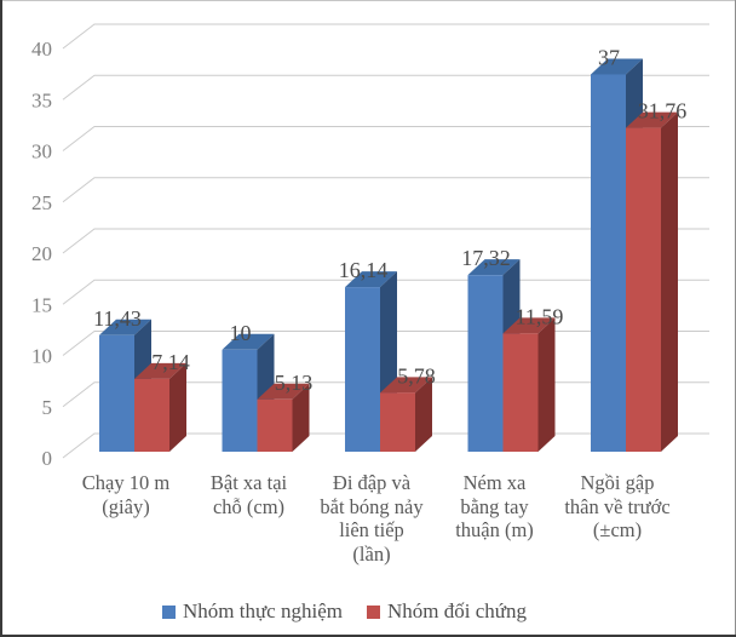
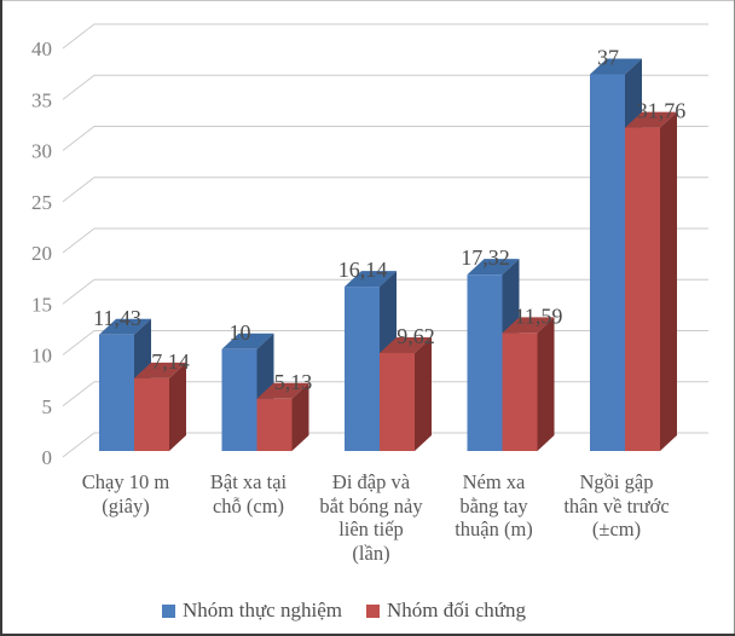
Nhóm đối chứng/Đi đập và bắt bóng nảy liên tiếp (lần): 5,78 -> 9,62
